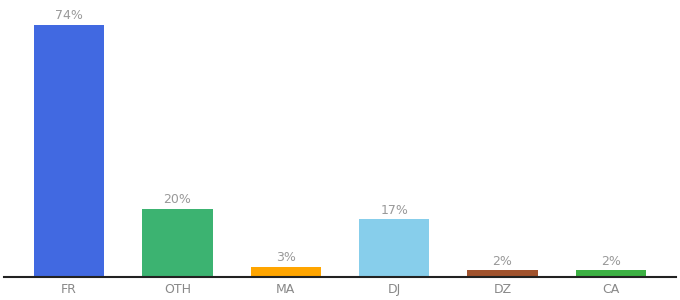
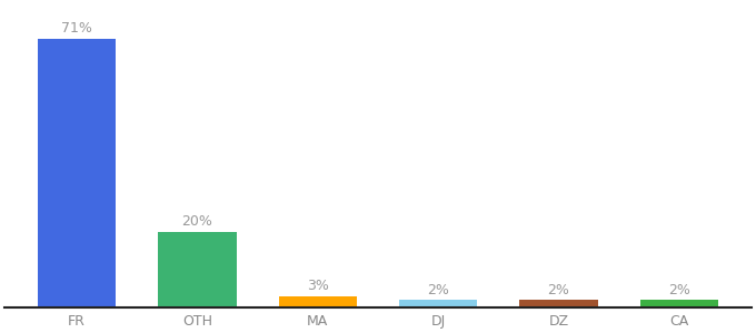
FR: 74% -> 71%
DJ: 17% -> 2%
